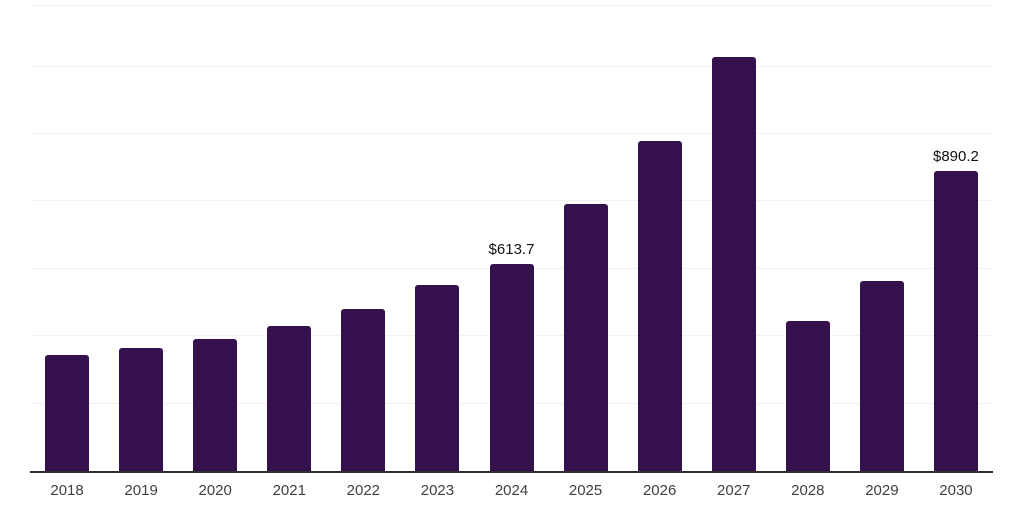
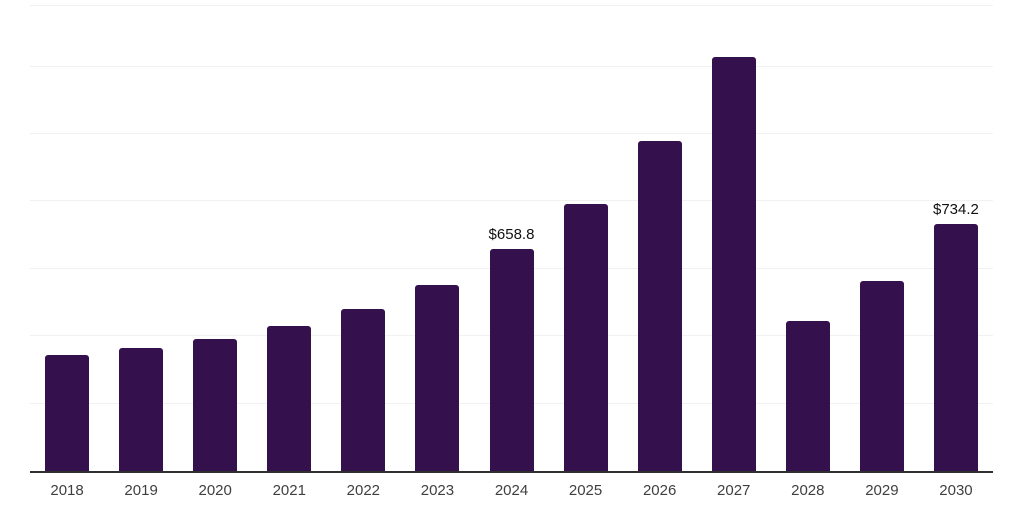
2024: $613.7 -> $658.8
2030: $890.2 -> $734.2
